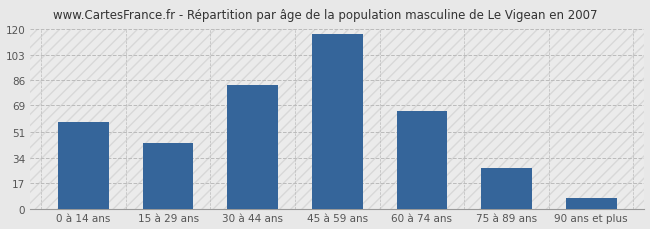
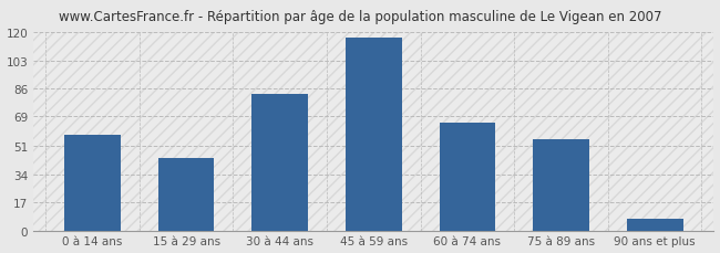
75 à 89 ans: 27 -> 55
